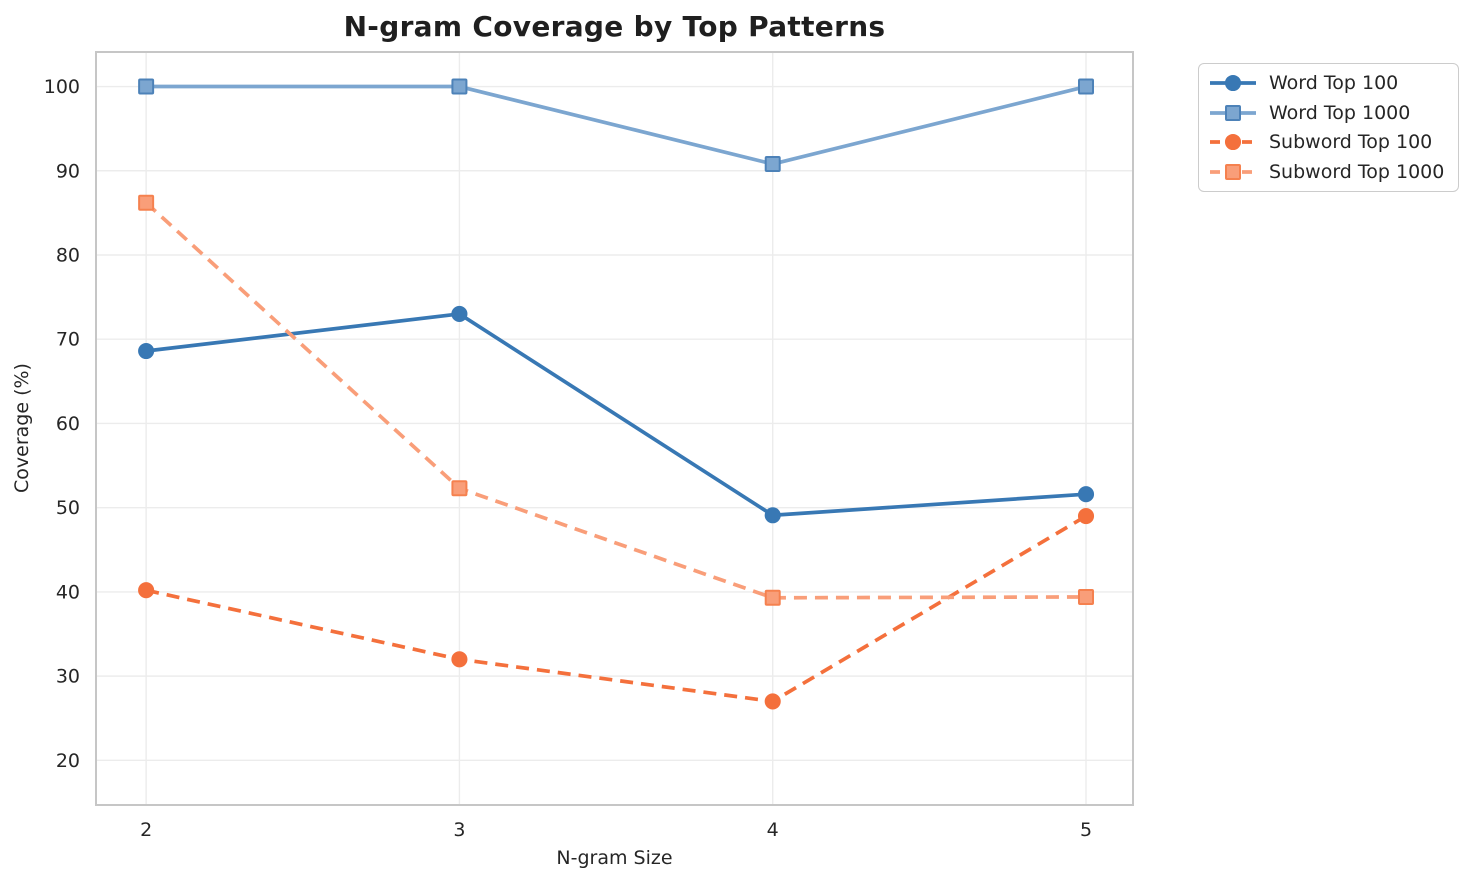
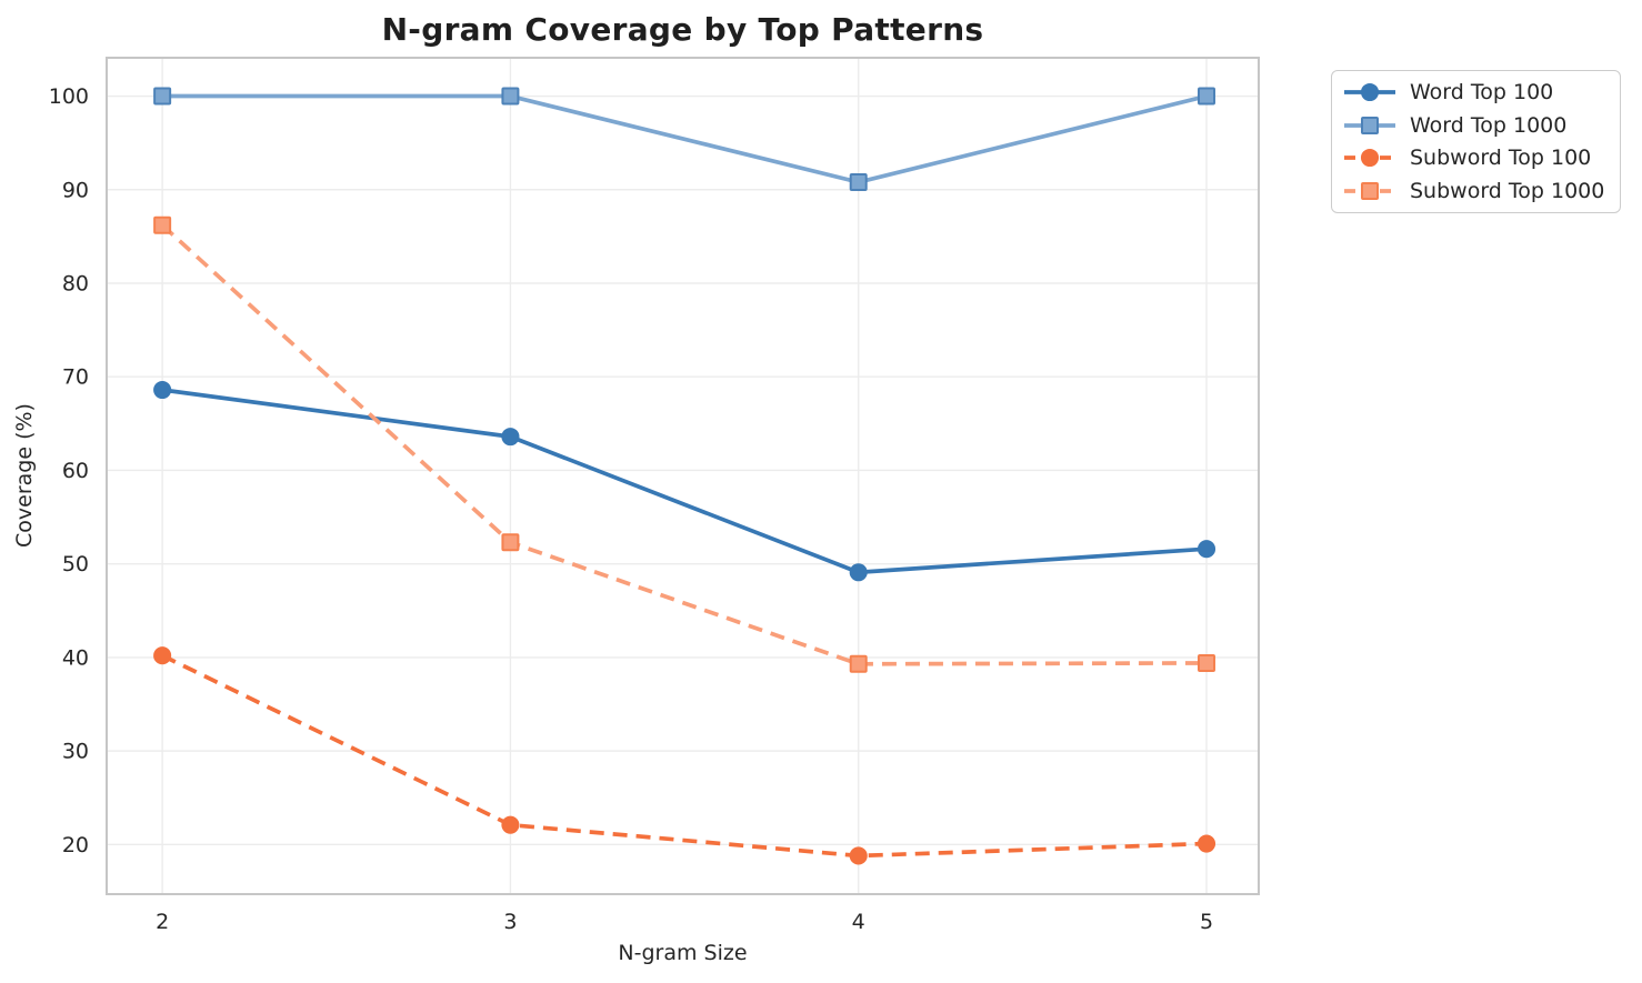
Word Top 100/3: 73 -> 64
Subword Top 100/3: 32 -> 22
Subword Top 100/4: 27 -> 19
Subword Top 100/5: 49 -> 20
